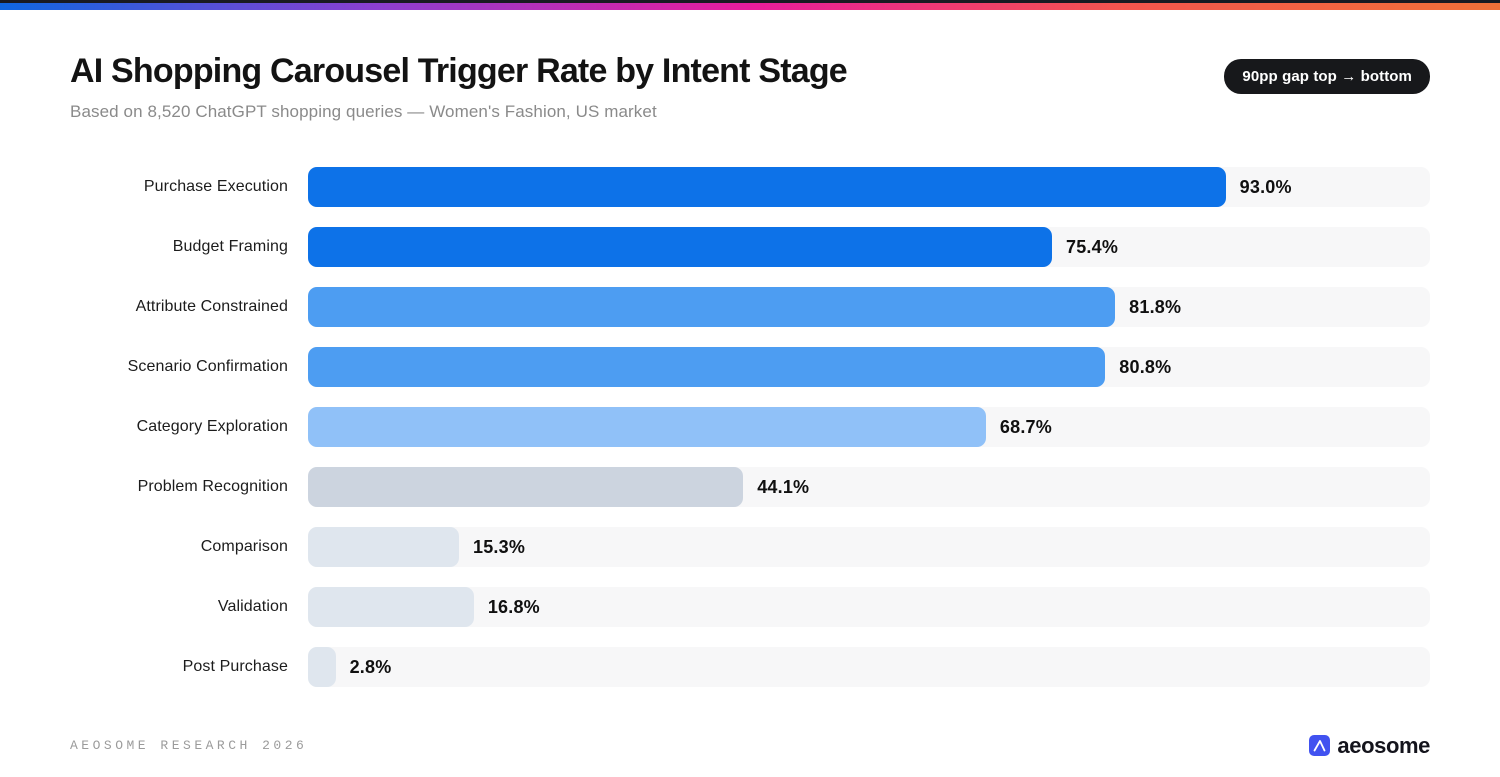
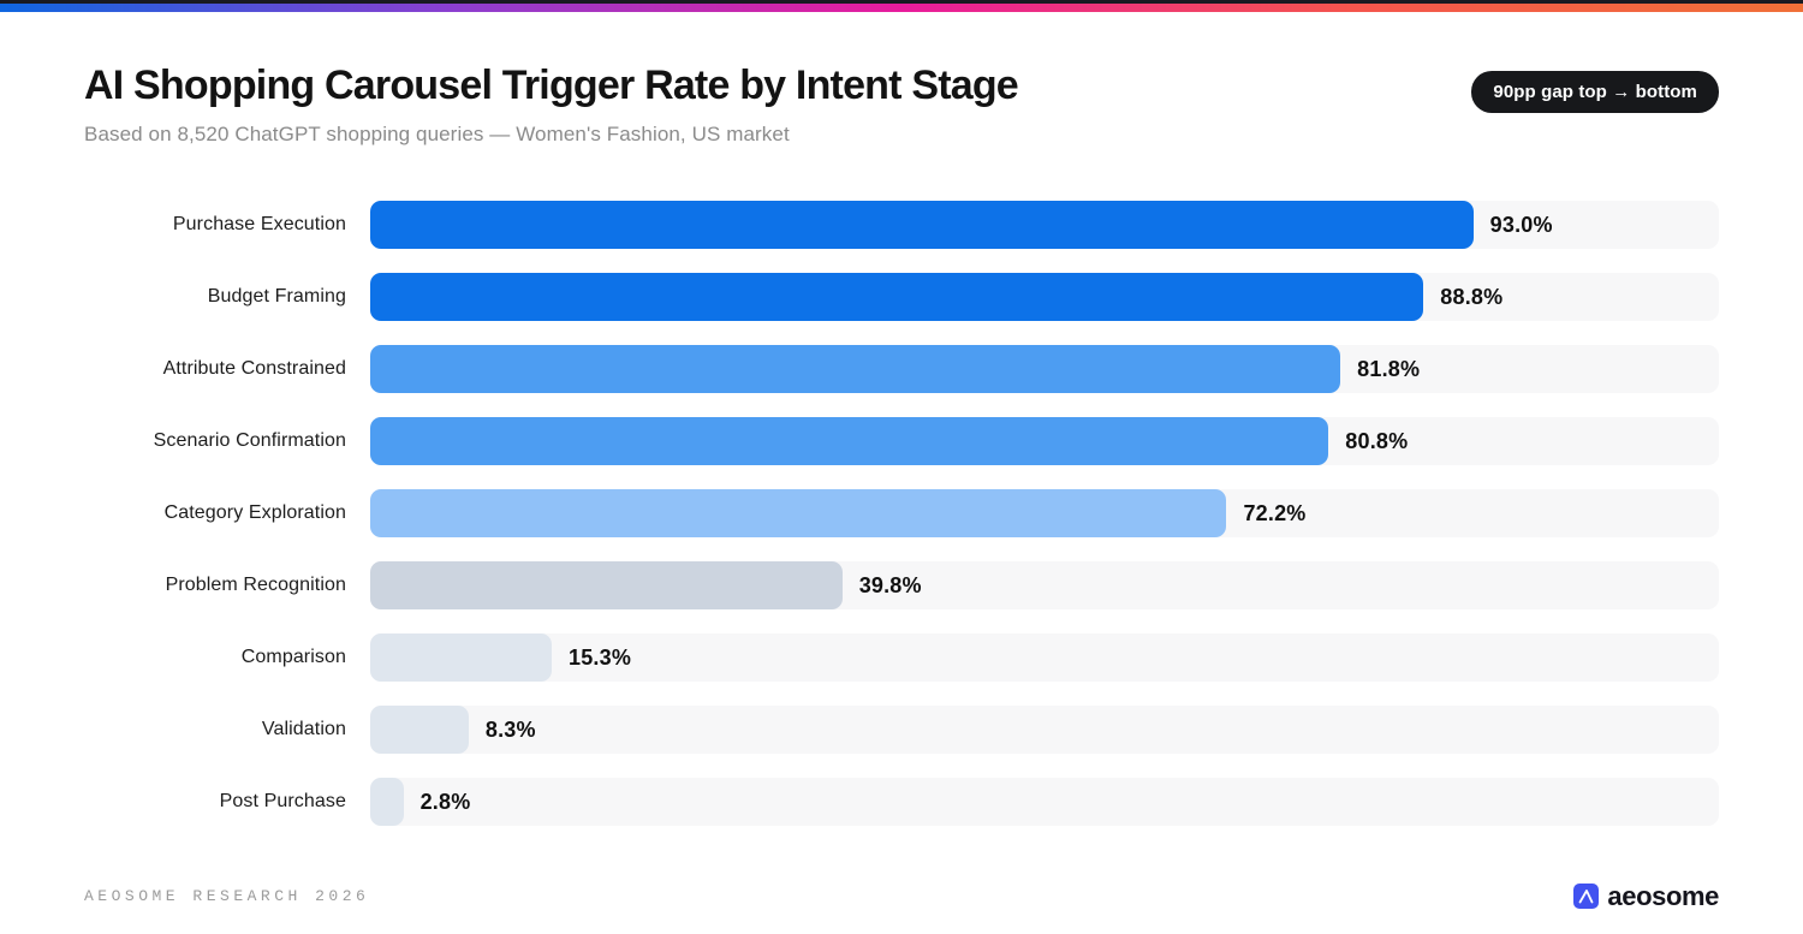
Budget Framing: 75.4% -> 88.8%
Category Exploration: 68.7% -> 72.2%
Problem Recognition: 44.1% -> 39.8%
Validation: 16.8% -> 8.3%
